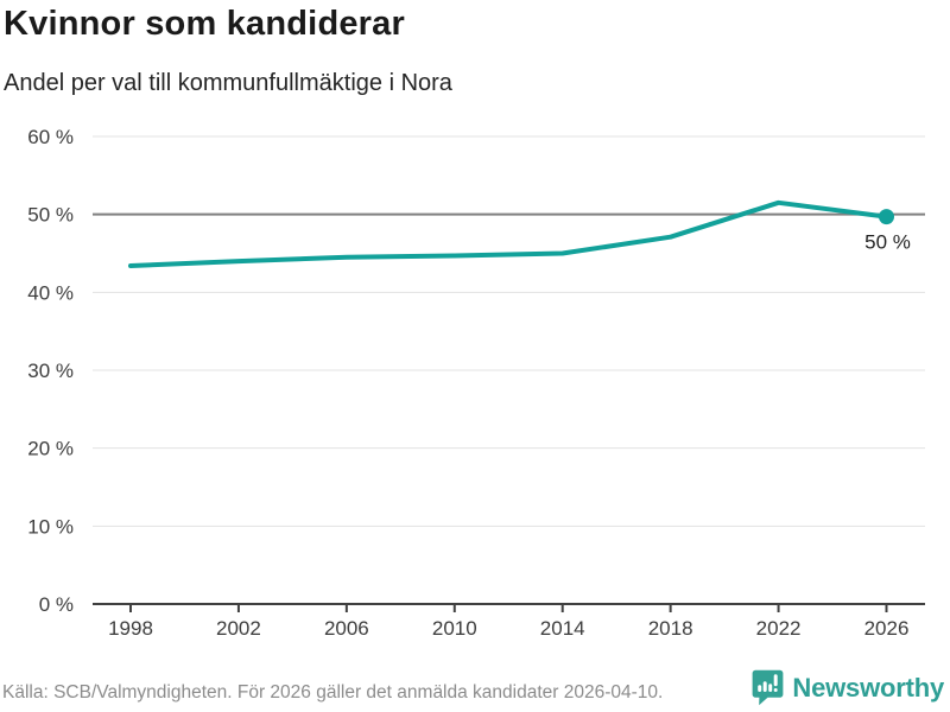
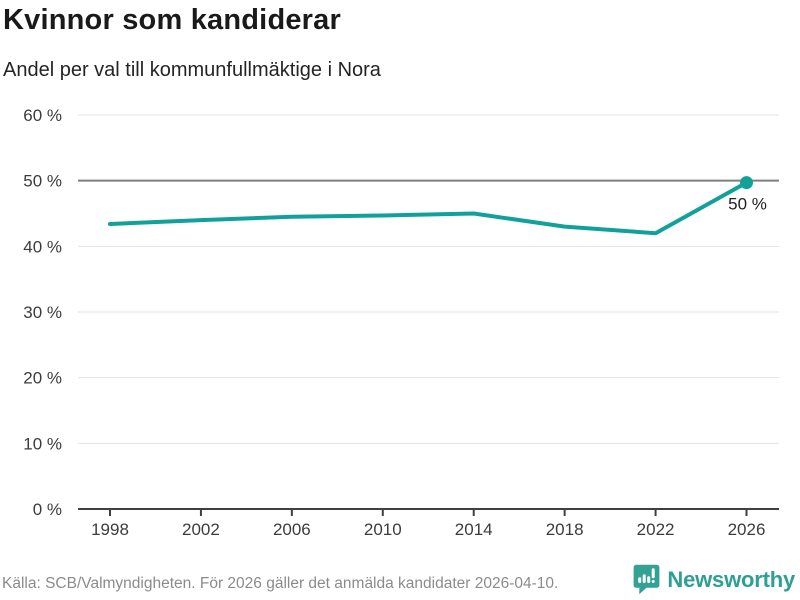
2018: 47% -> 43%
2022: 52% -> 42%
